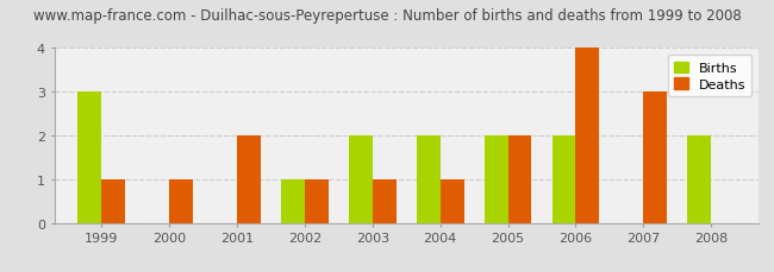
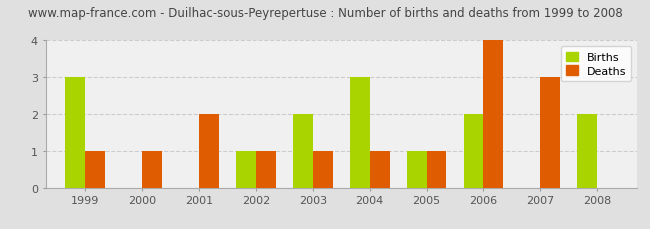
Births/2004: 2 -> 3
Births/2005: 2 -> 1
Deaths/2005: 2 -> 1
